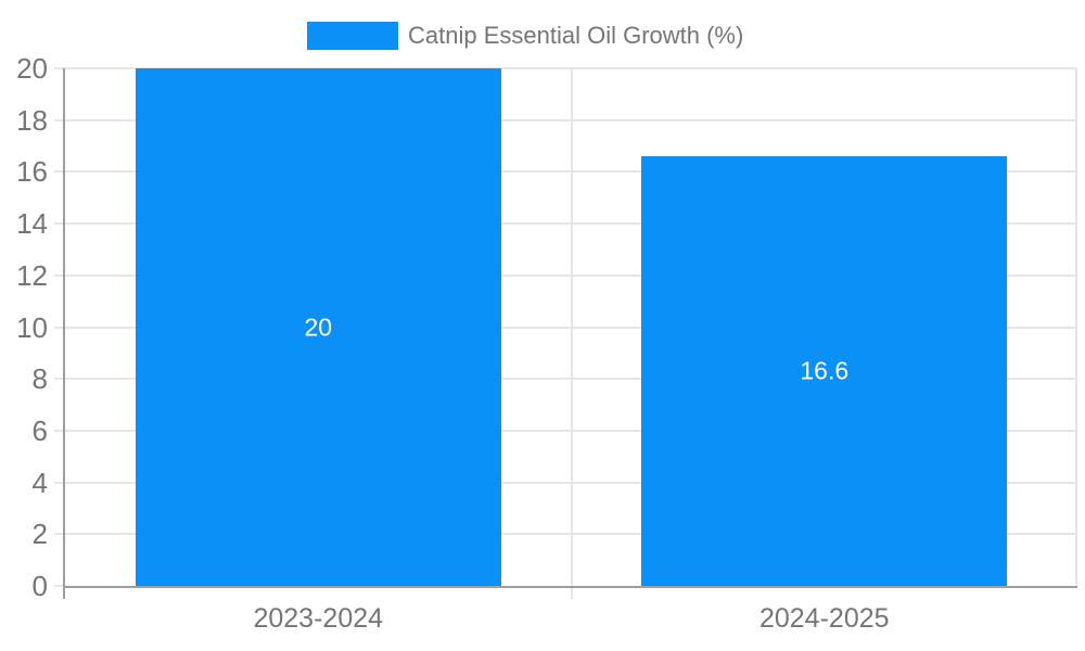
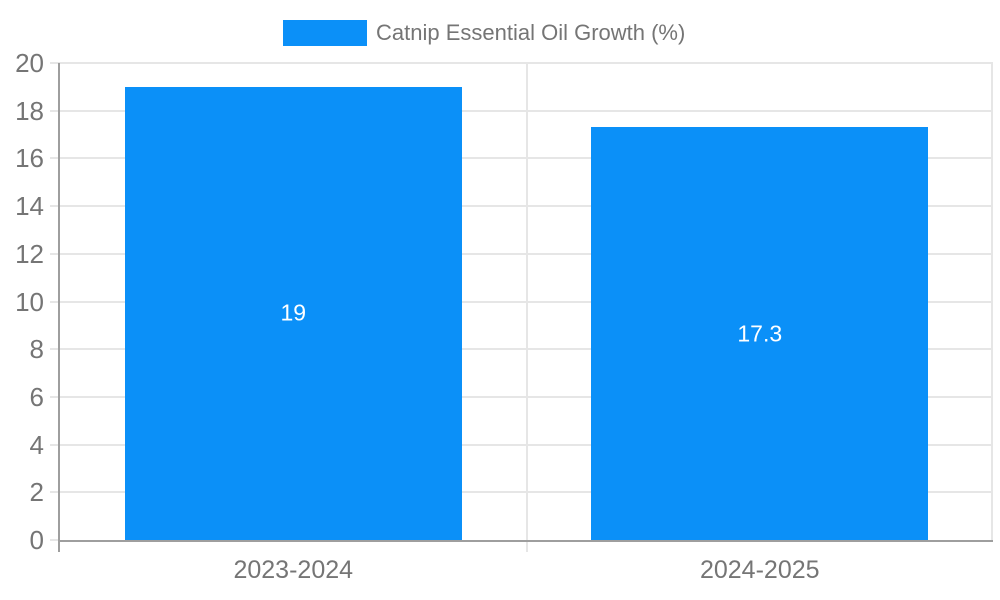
2023-2024: 20 -> 19
2024-2025: 16.6 -> 17.3
